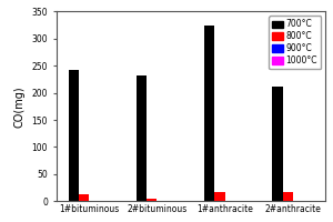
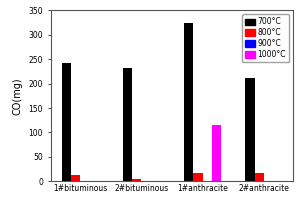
1000°C/1#anthracite: 0 -> 115
